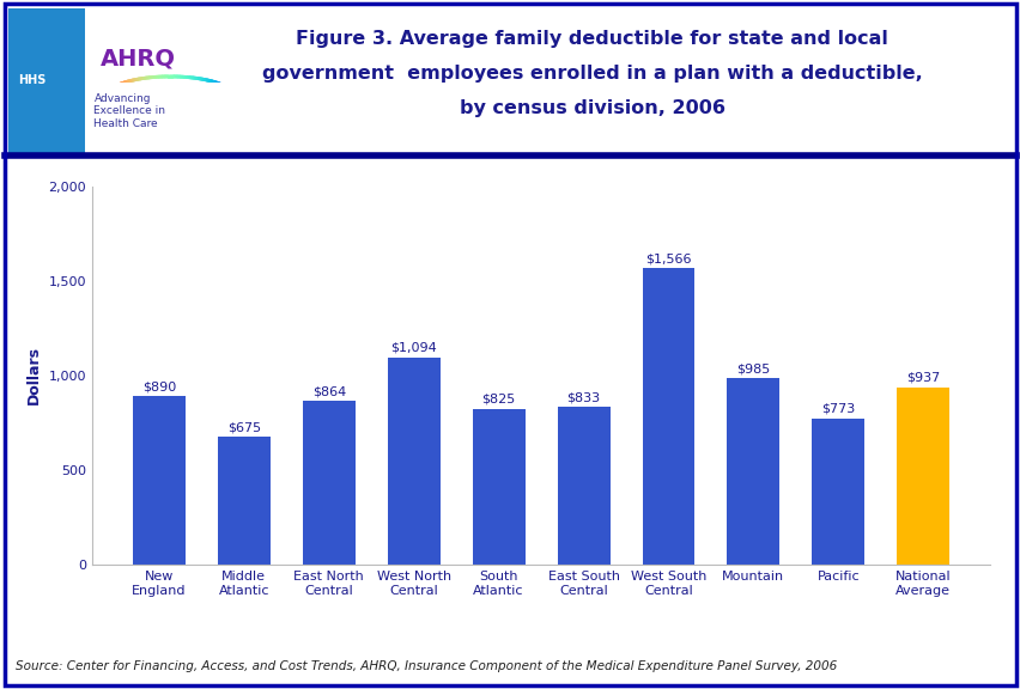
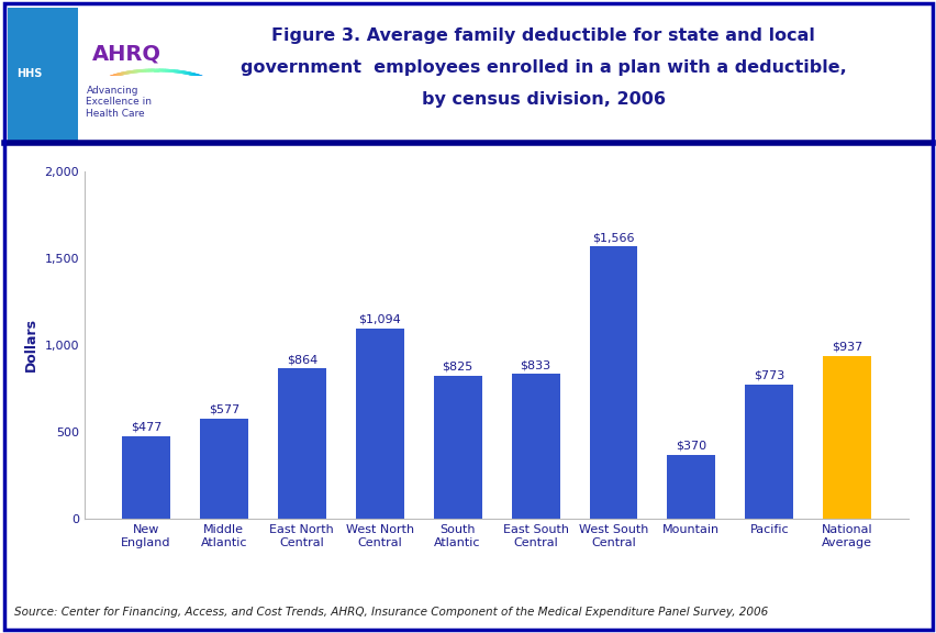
New England: $890 -> $477
Middle Atlantic: $675 -> $577
Mountain: $985 -> $370
